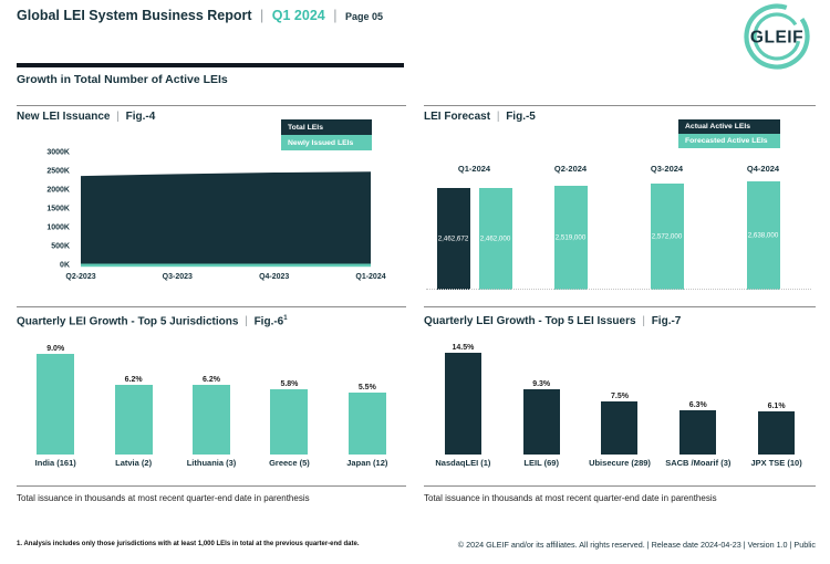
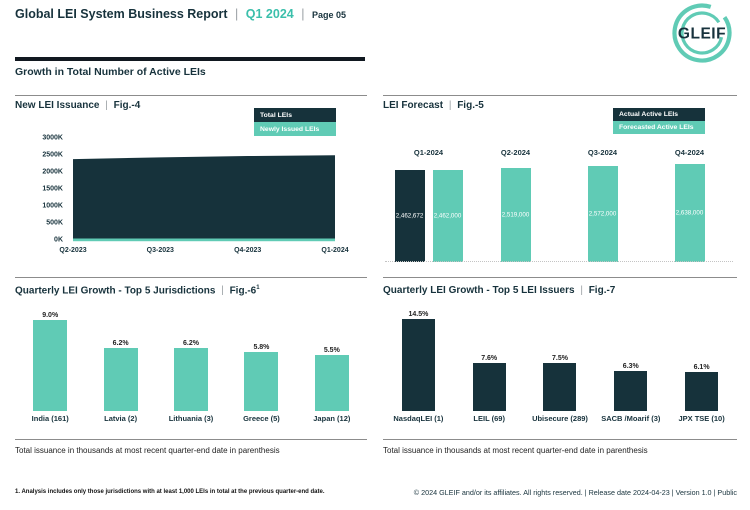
Quarterly LEI Growth - Top 5 LEI Issuers | Fig.-7/LEIL (69): 9.3% -> 7.6%
